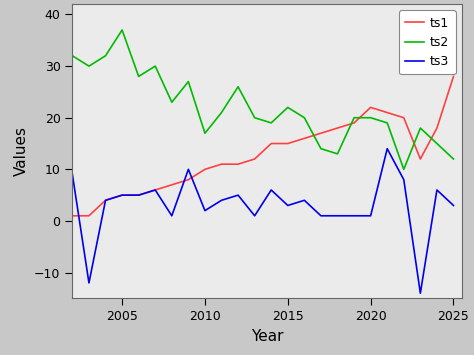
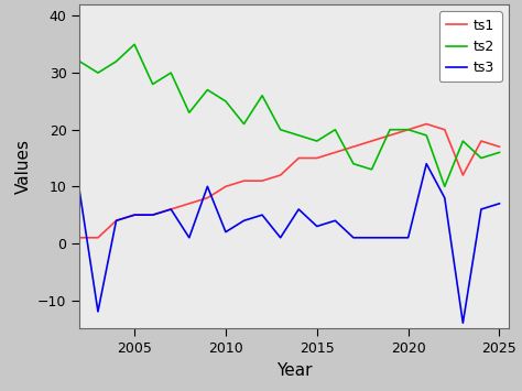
ts2/2005: 37 -> 35
ts2/2010: 17 -> 25
ts2/2015: 22 -> 18
ts1/2020: 22 -> 20
ts1/2025: 28 -> 17
ts2/2025: 12 -> 16
ts3/2025: 3 -> 7
